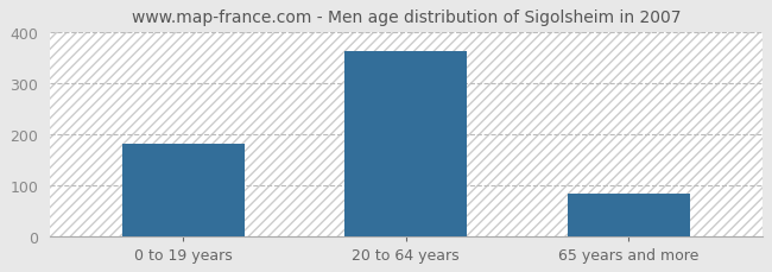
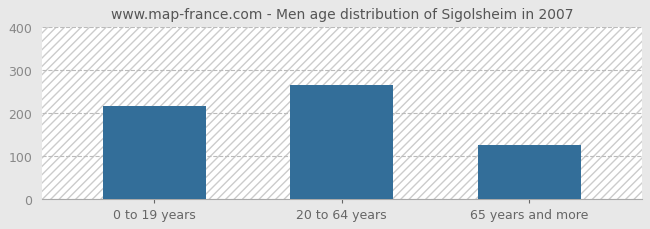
0 to 19 years: 180 -> 215
20 to 64 years: 363 -> 265
65 years and more: 83 -> 125
